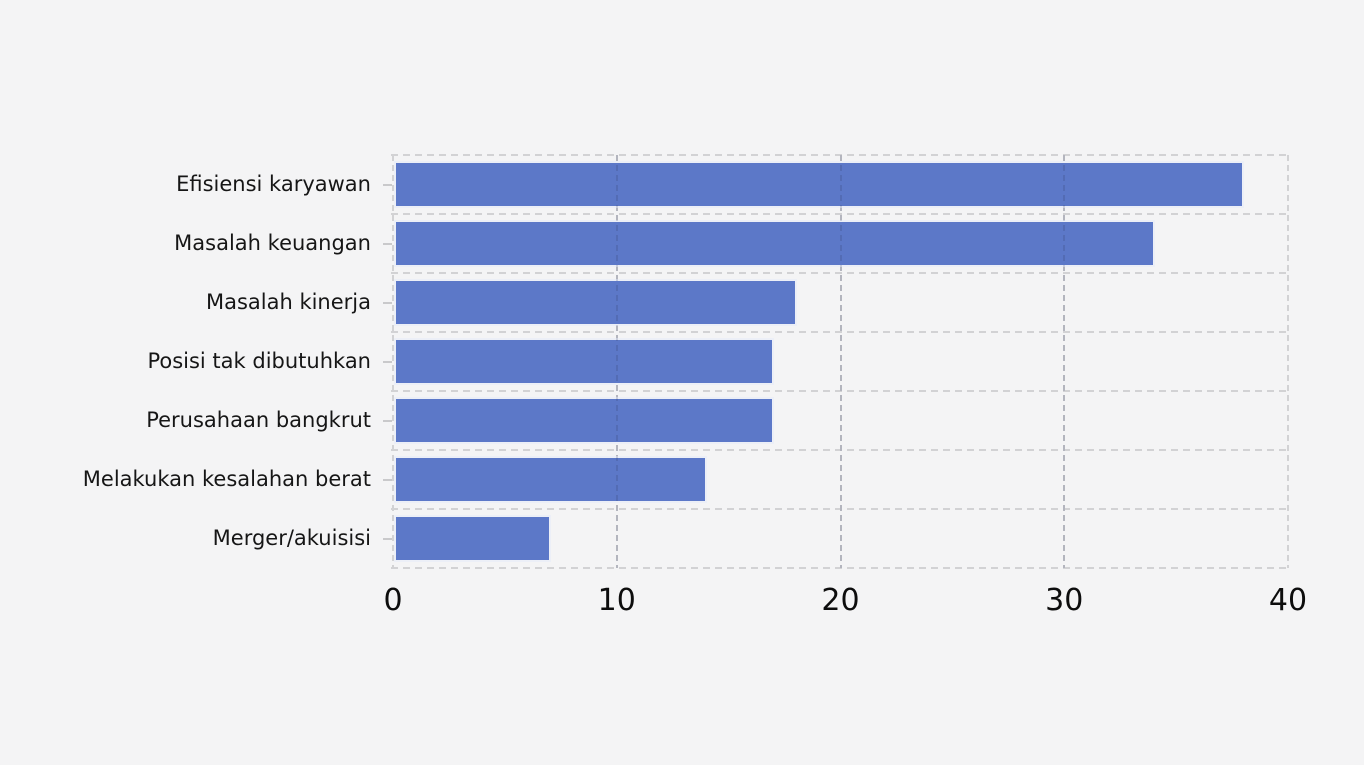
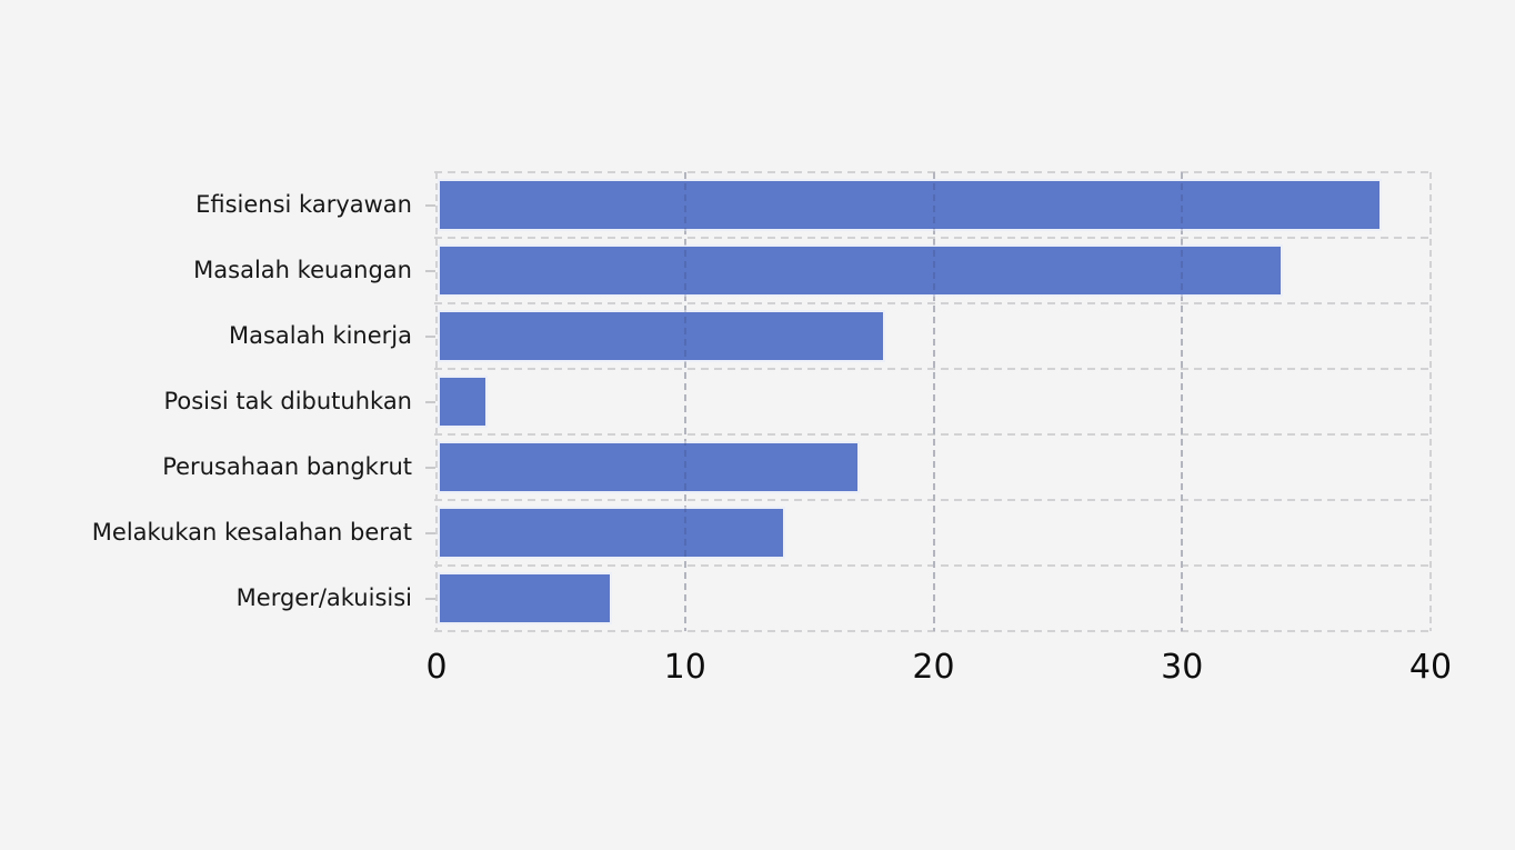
Posisi tak dibutuhkan: 17 -> 2
